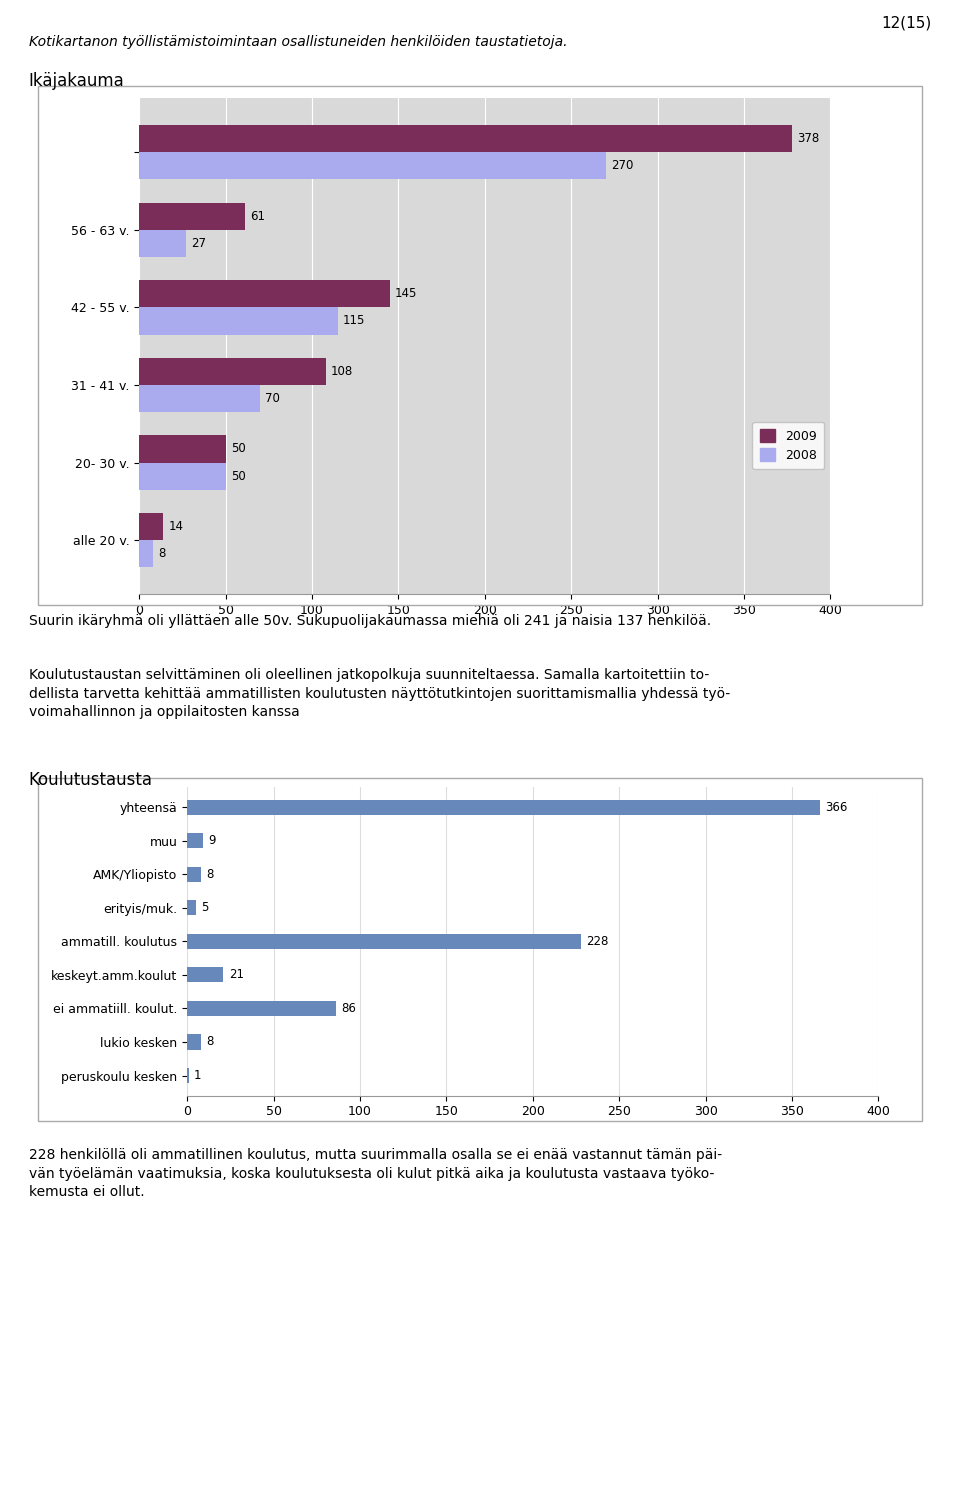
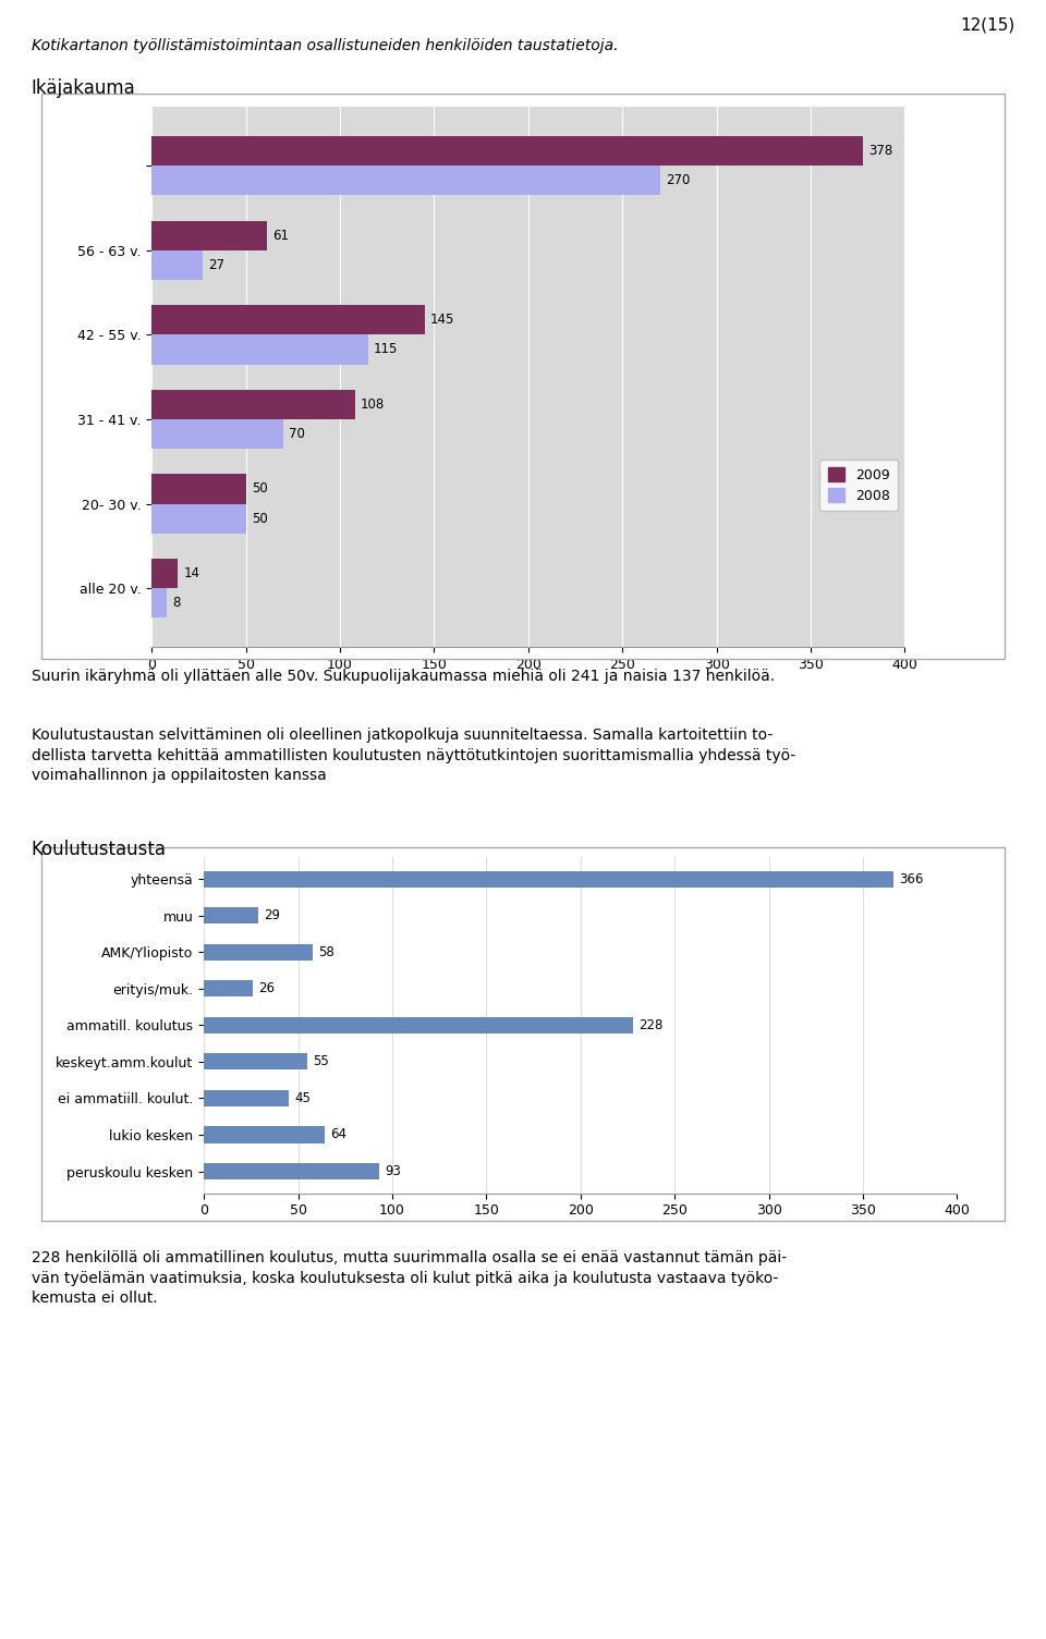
muu: 9 -> 29
AMK/Yliopisto: 8 -> 58
erityis/muk.: 5 -> 26
keskeyt.amm.koulut: 21 -> 55
ei ammatiill. koulut.: 86 -> 45
lukio kesken: 8 -> 64
peruskoulu kesken: 1 -> 93
